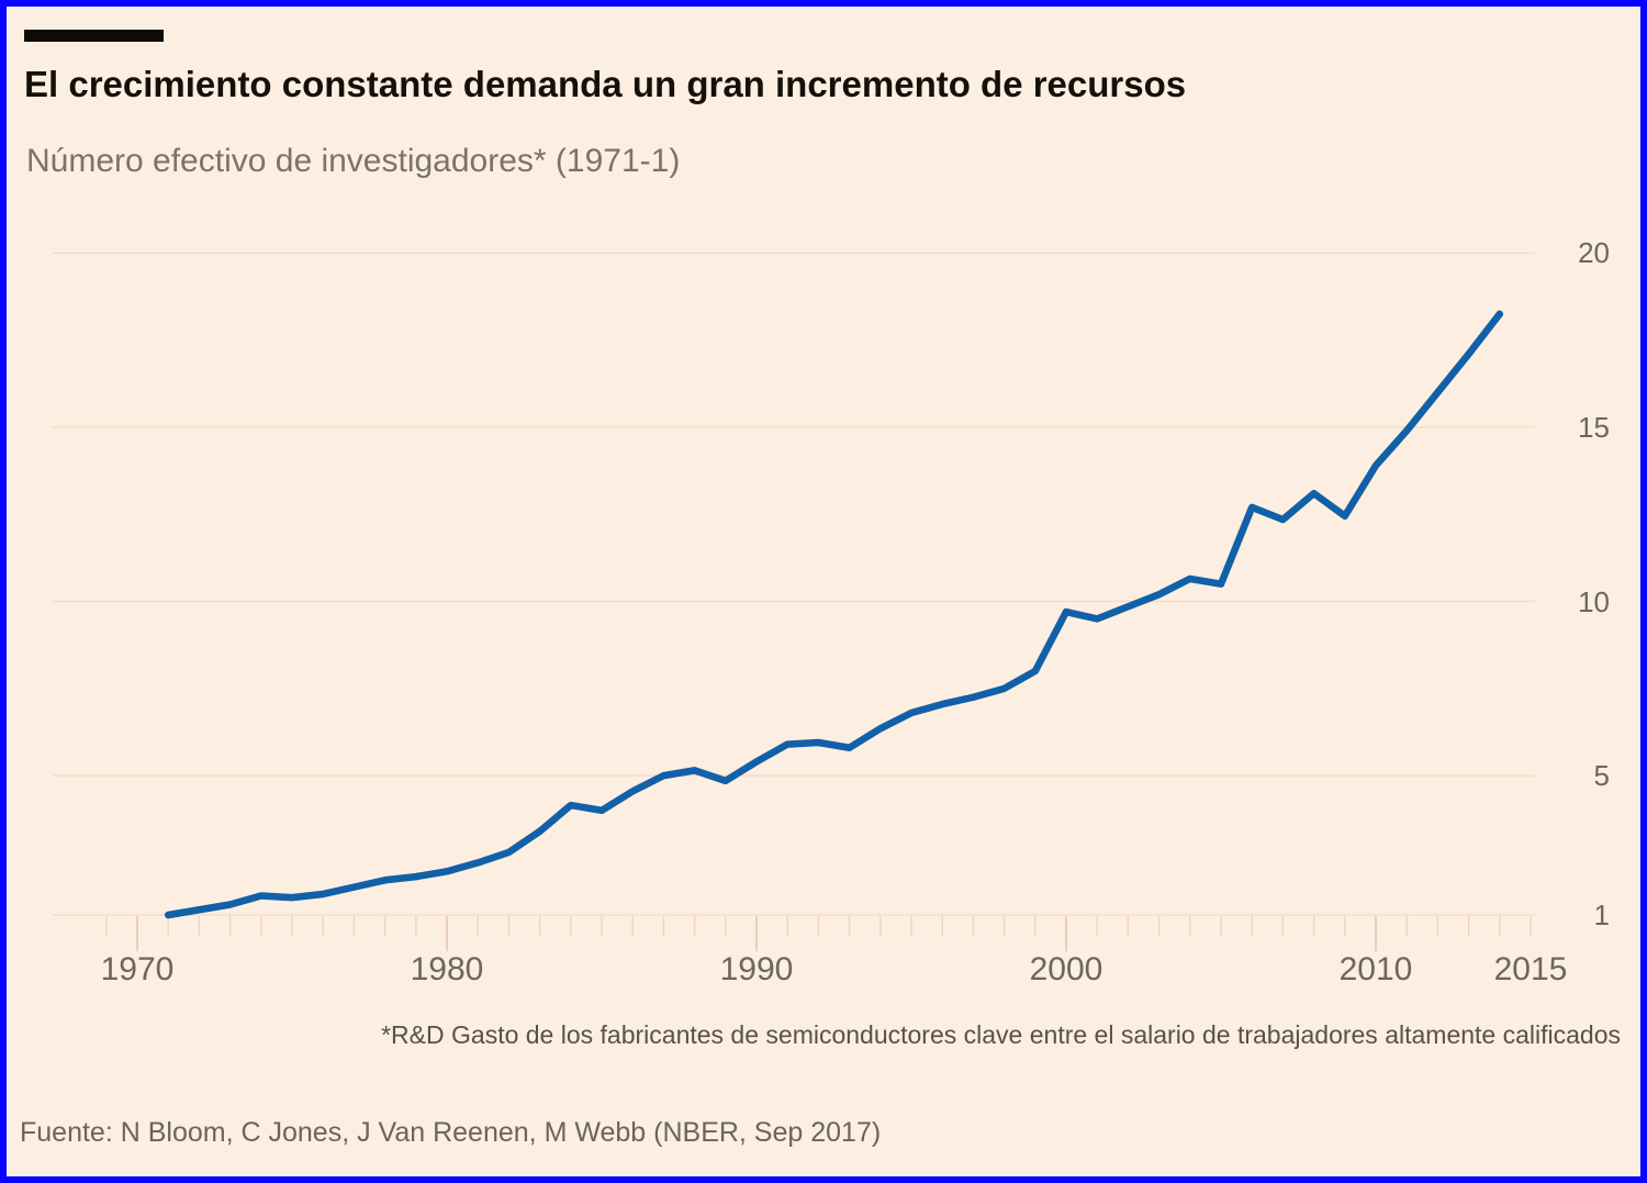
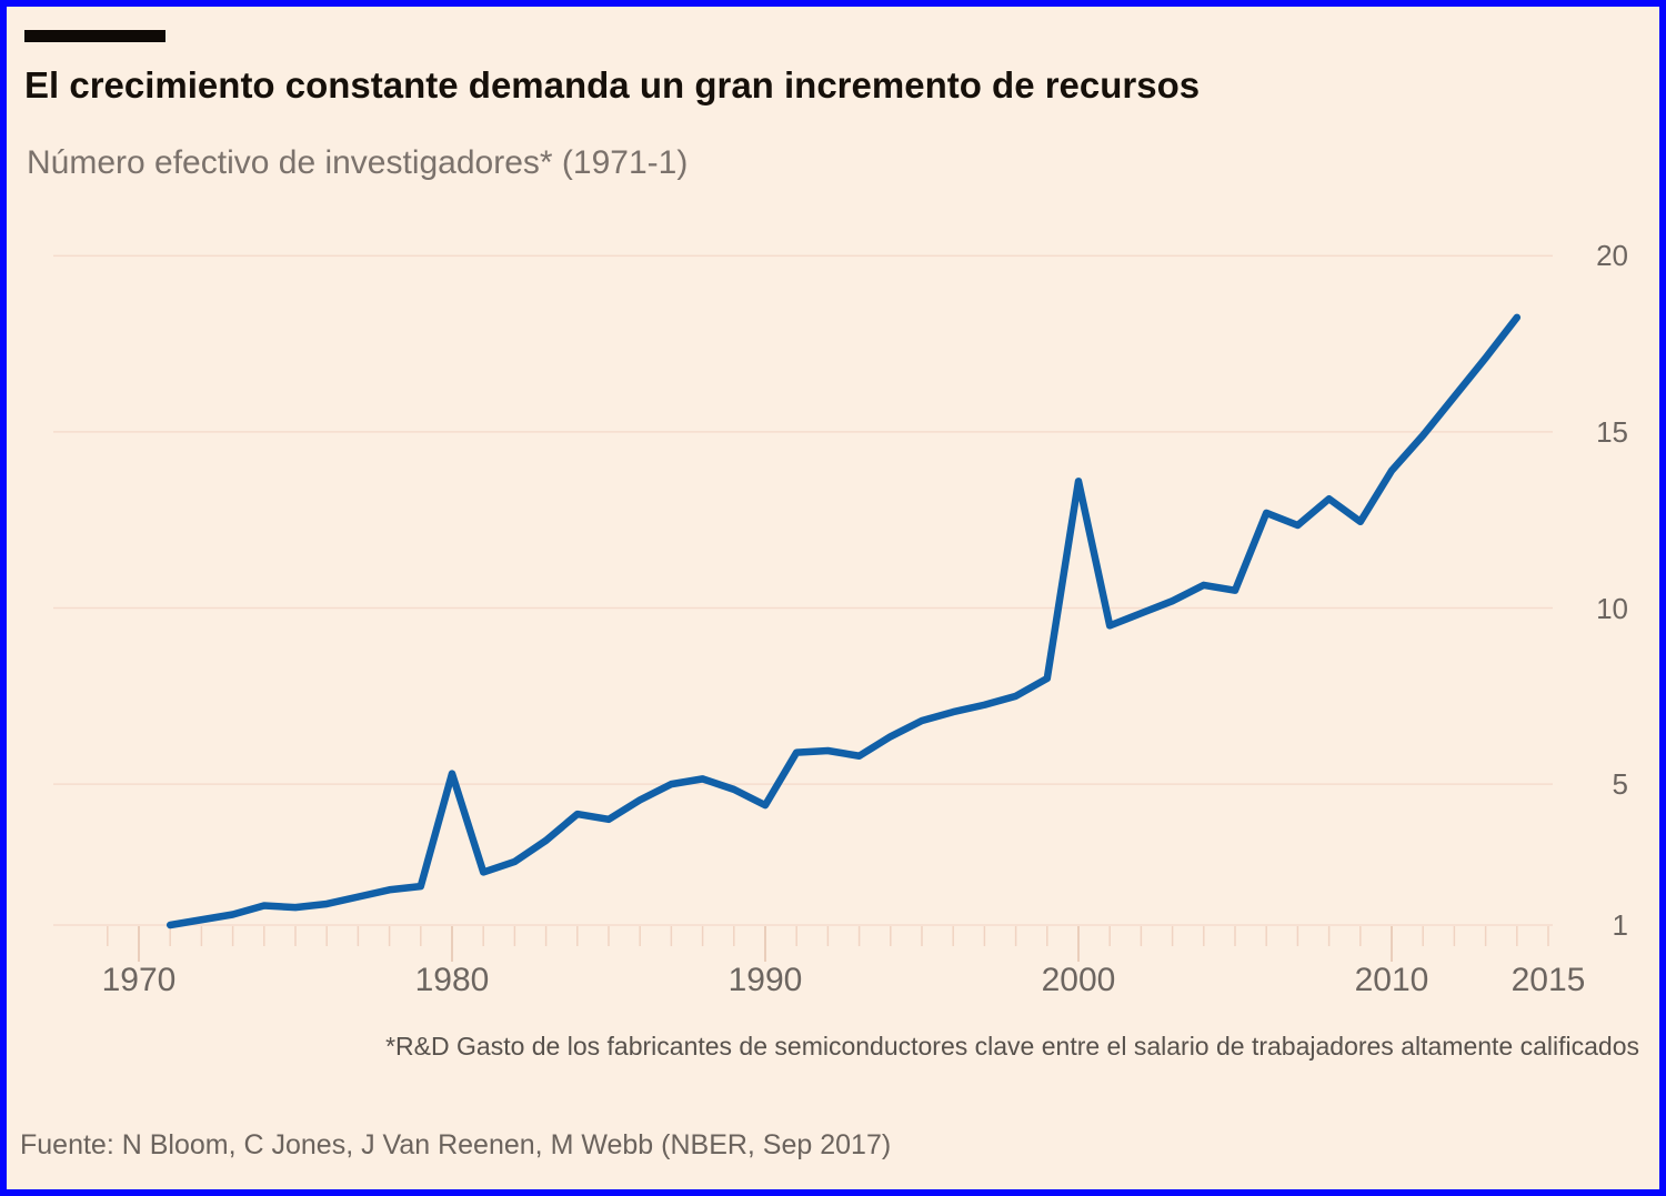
1980: 2.2 -> 5.3
1990: 5.4 -> 4.4
2000: 9.7 -> 13.6
